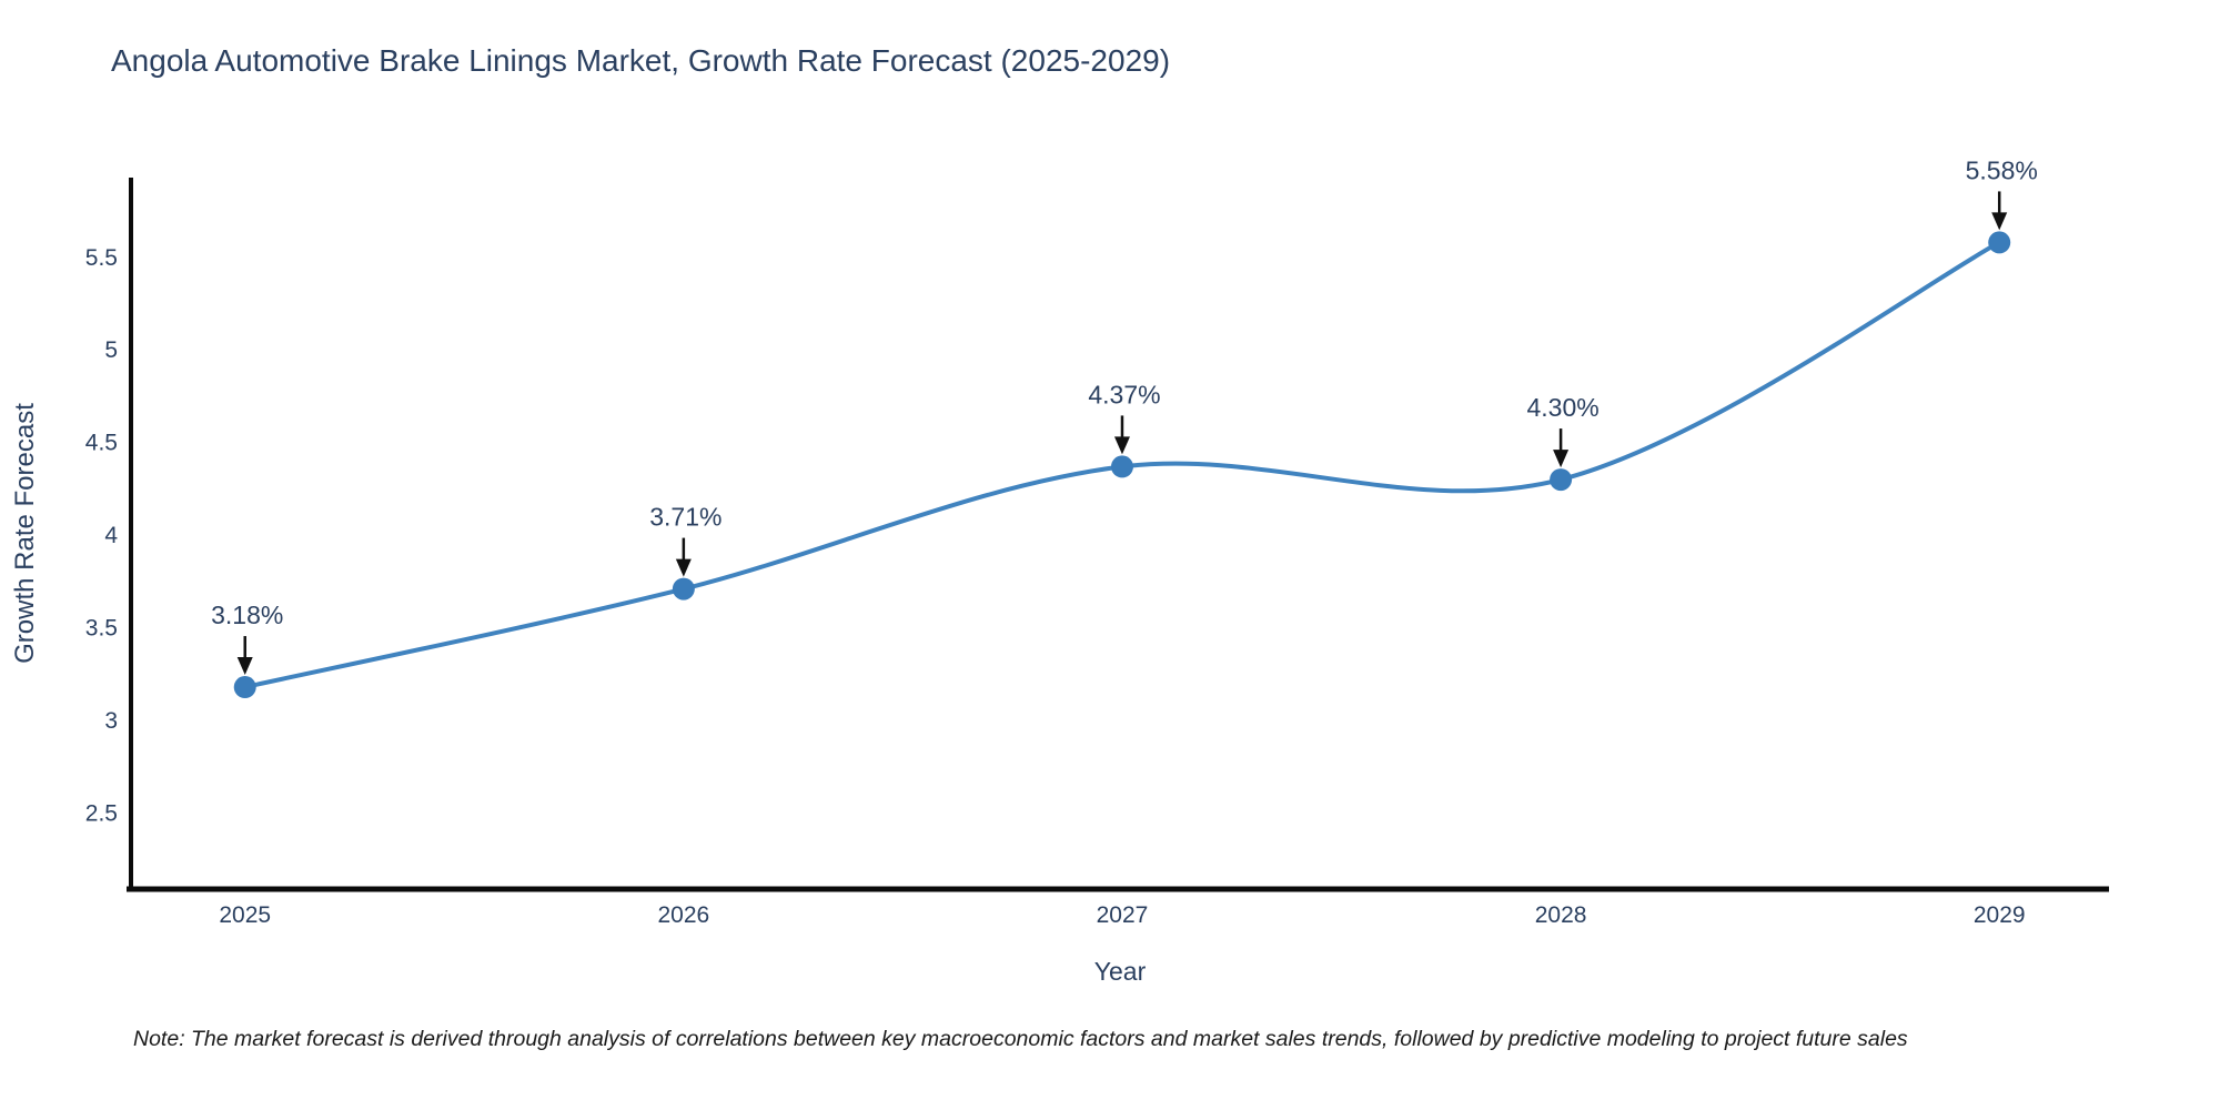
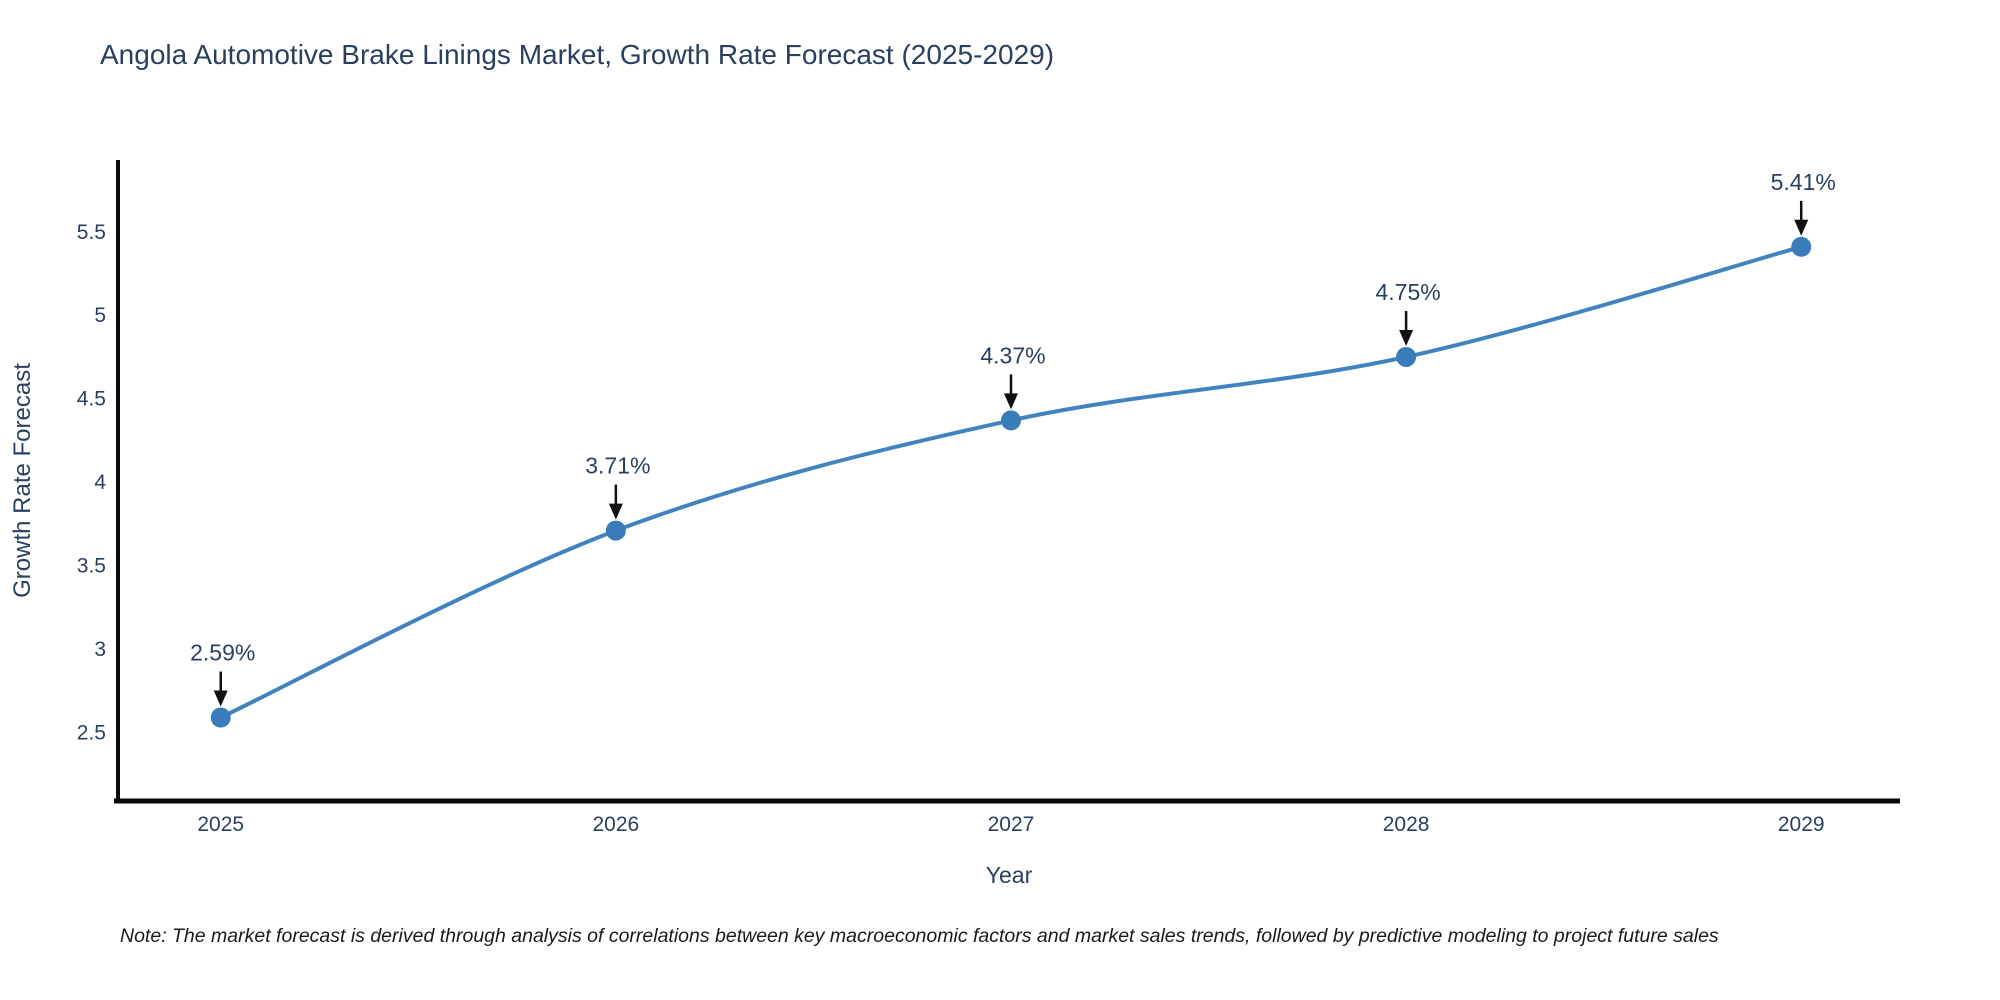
2025: 3.18% -> 2.59%
2028: 4.30% -> 4.75%
2029: 5.58% -> 5.41%
